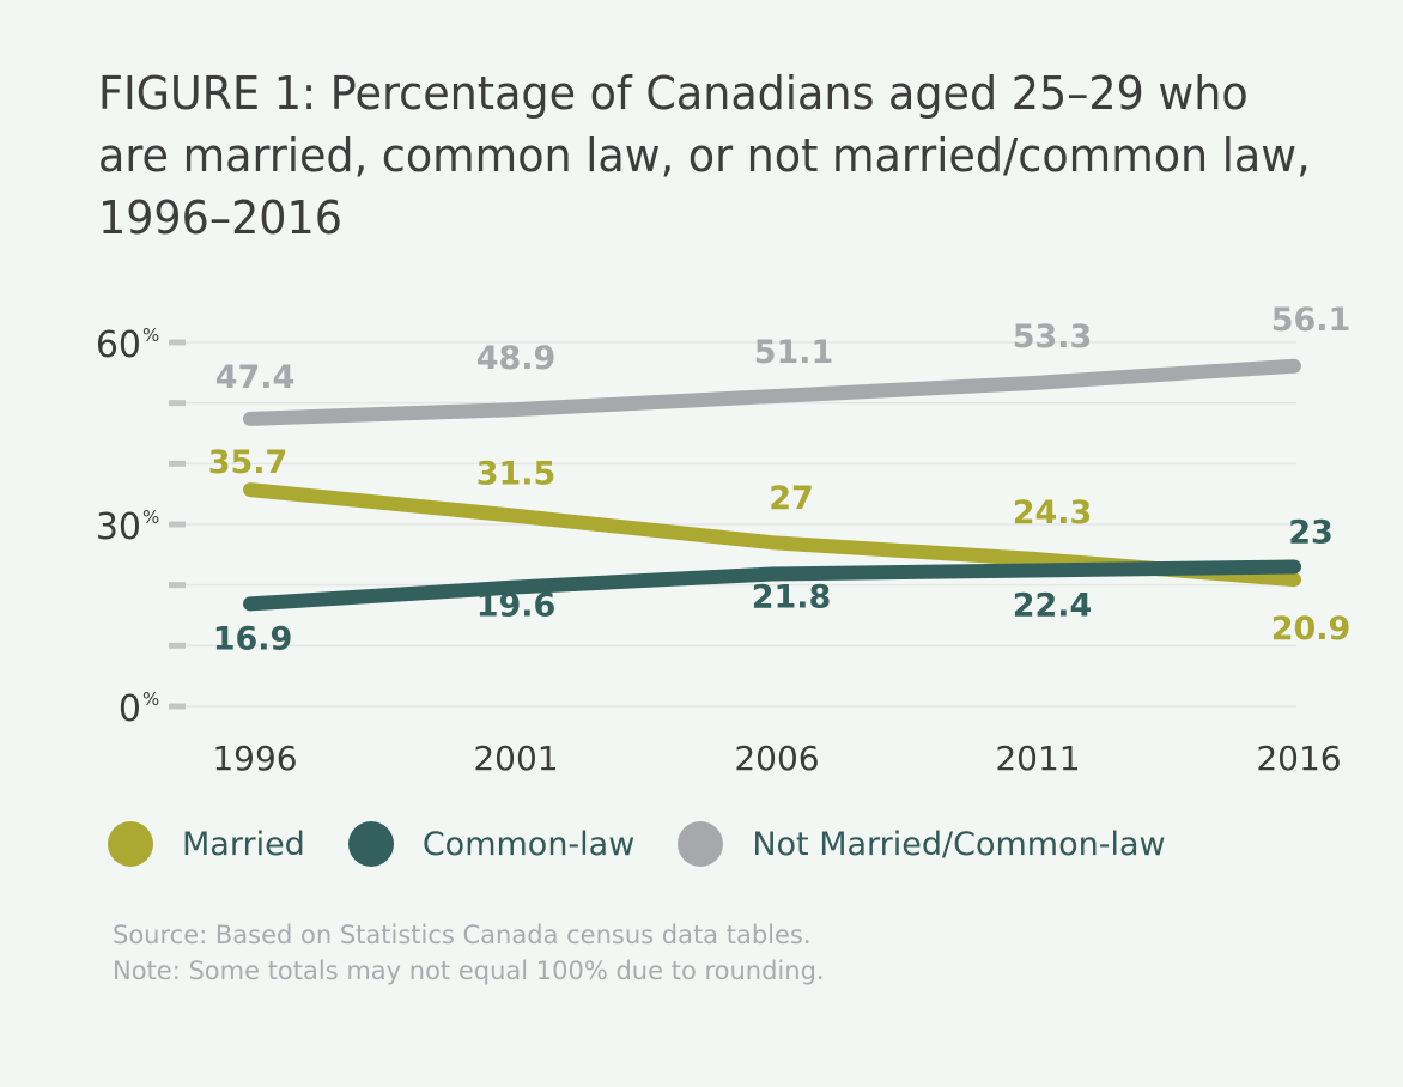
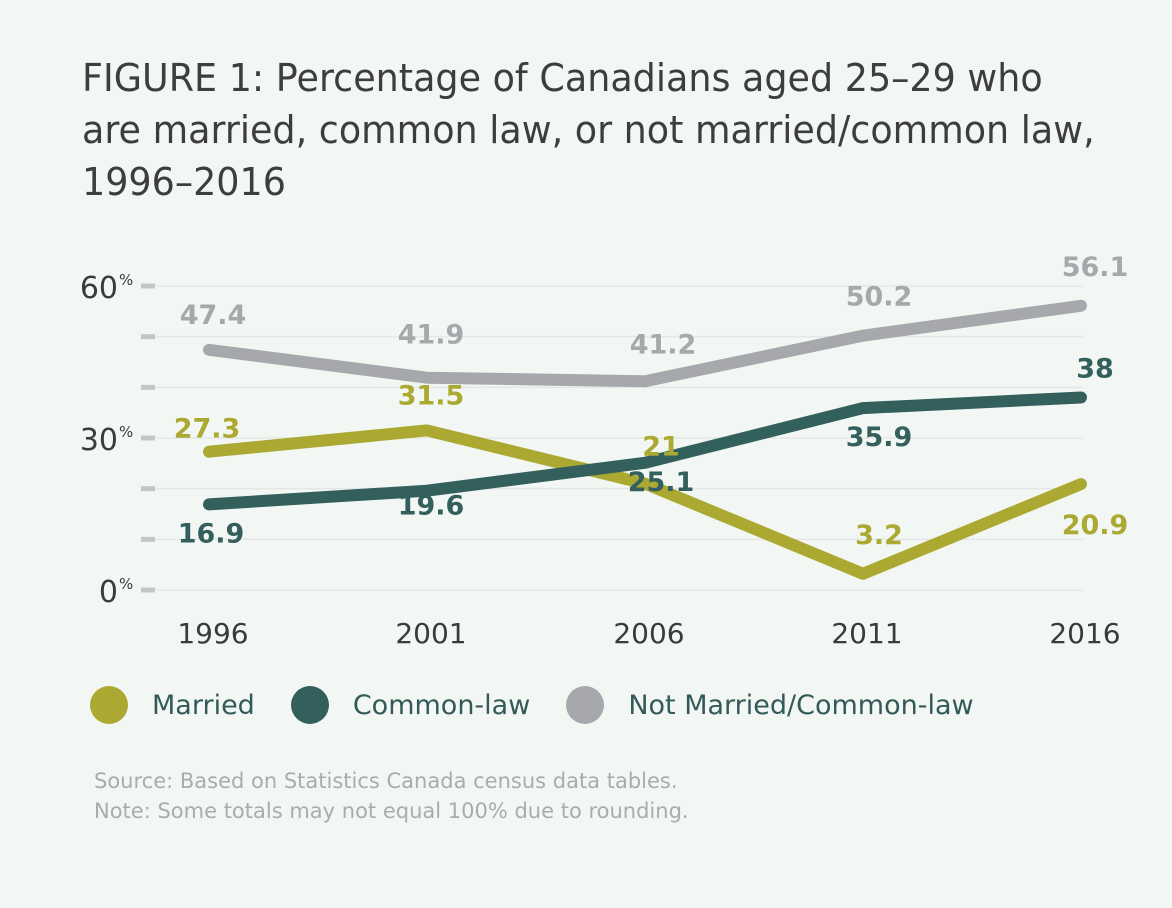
Married/1996: 35.7 -> 27.3
Not Married/Common-law/2001: 48.9 -> 41.9
Married/2006: 27 -> 21
Common-law/2006: 21.8 -> 25.1
Not Married/Common-law/2006: 51.1 -> 41.2
Married/2011: 24.3 -> 3.2
Common-law/2011: 22.4 -> 35.9
Not Married/Common-law/2011: 53.3 -> 50.2
Common-law/2016: 23 -> 38
